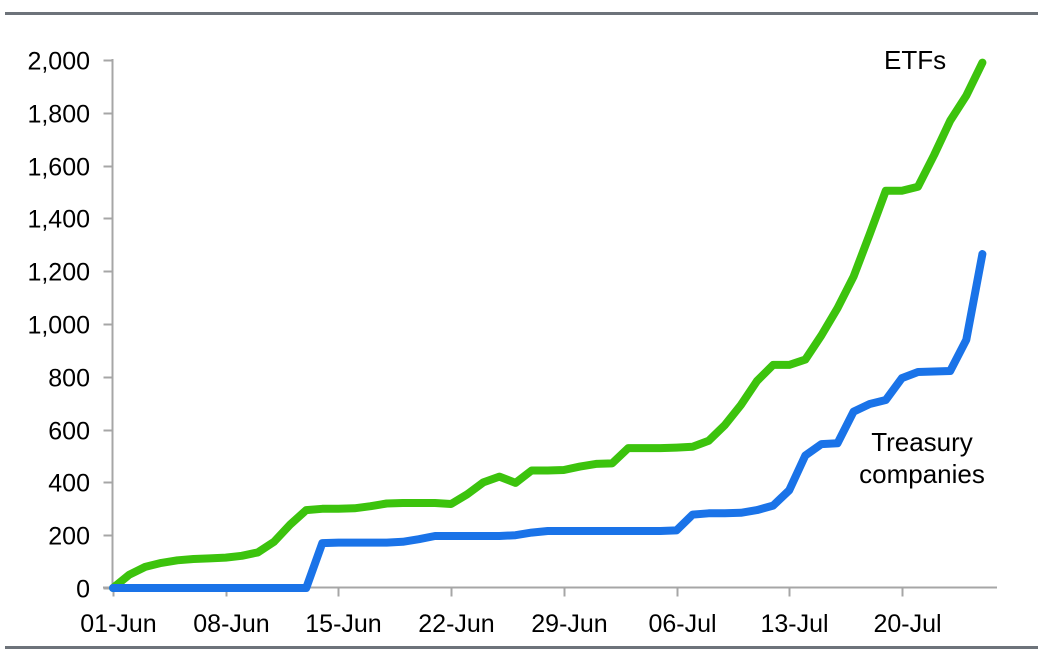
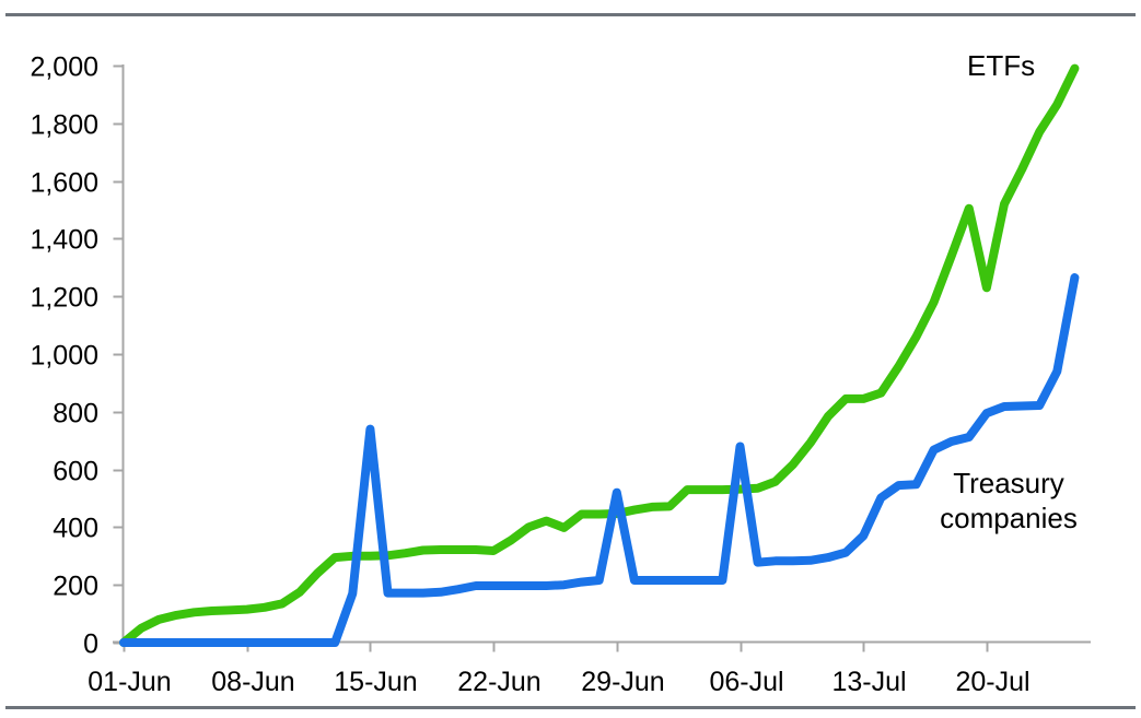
Treasury companies/15-Jun: 170 -> 740
Treasury companies/29-Jun: 220 -> 520
Treasury companies/06-Jul: 220 -> 680
ETFs/20-Jul: 1500 -> 1230
